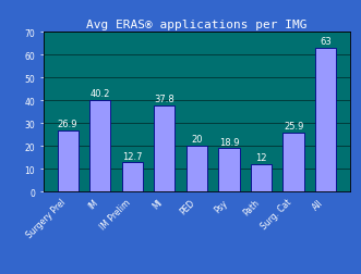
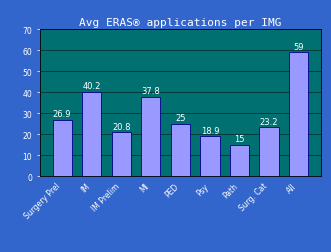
IM Prelim: 12.7 -> 20.8
PED: 20 -> 25
Path: 12 -> 15
Surg. Cat: 25.9 -> 23.2
All: 63 -> 59
